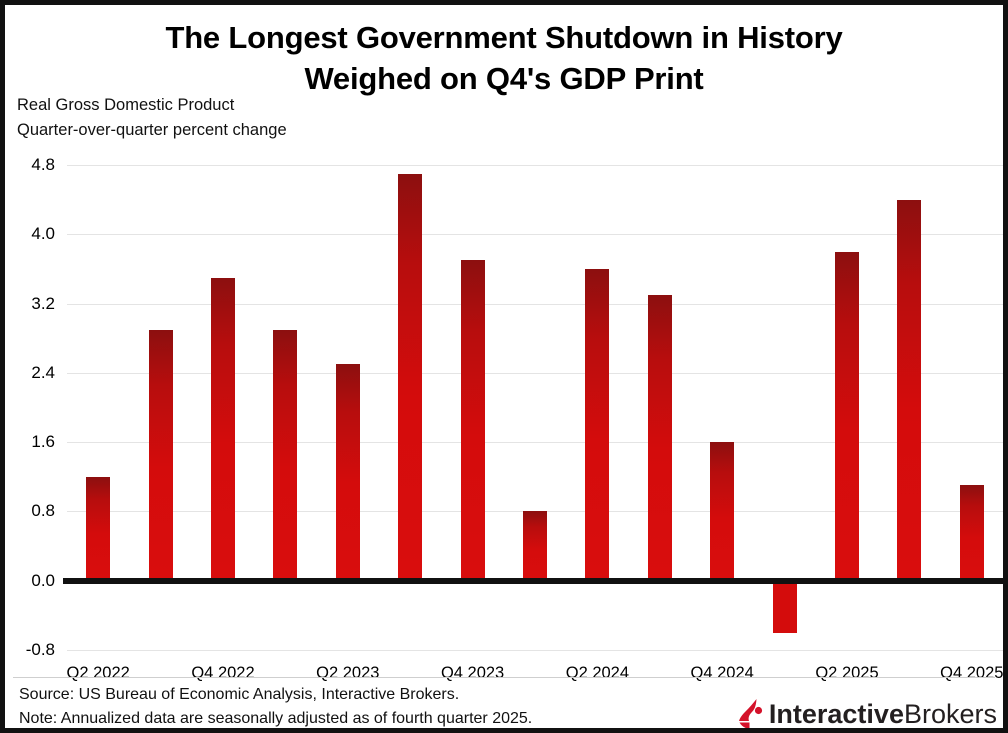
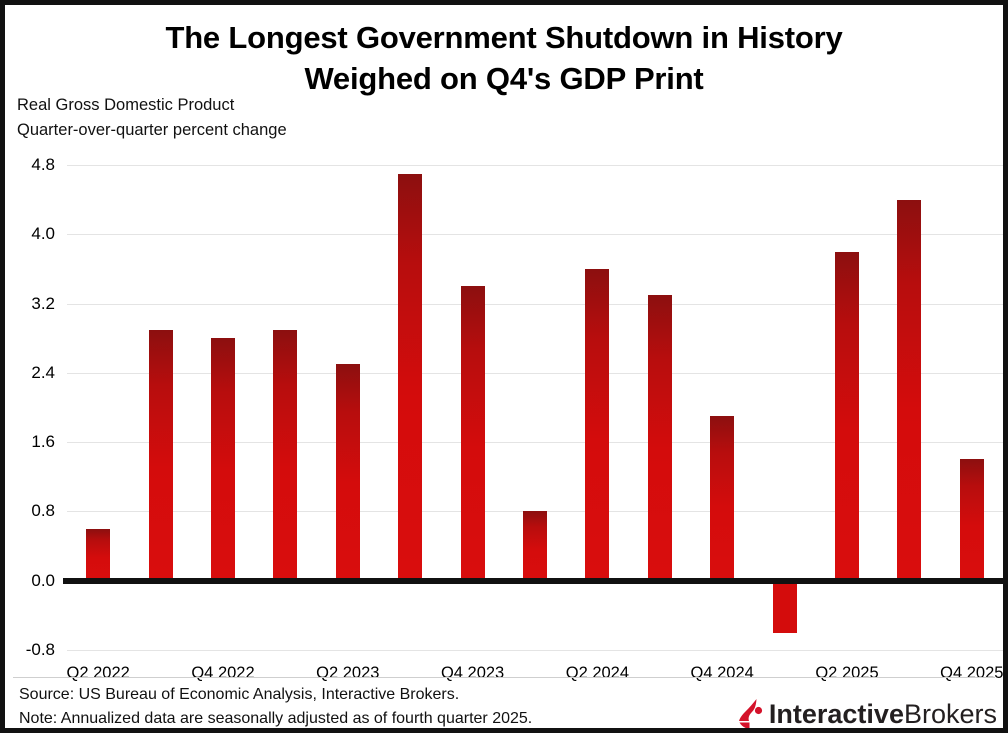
Q2 2022: 1.2 -> 0.6
Q4 2022: 3.5 -> 2.8
Q4 2023: 3.7 -> 3.4
Q4 2024: 1.6 -> 1.9
Q4 2025: 1.1 -> 1.4
